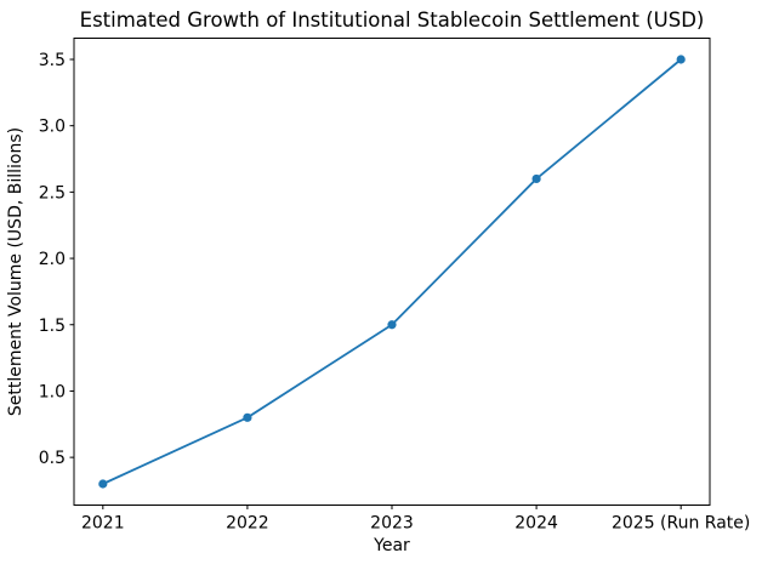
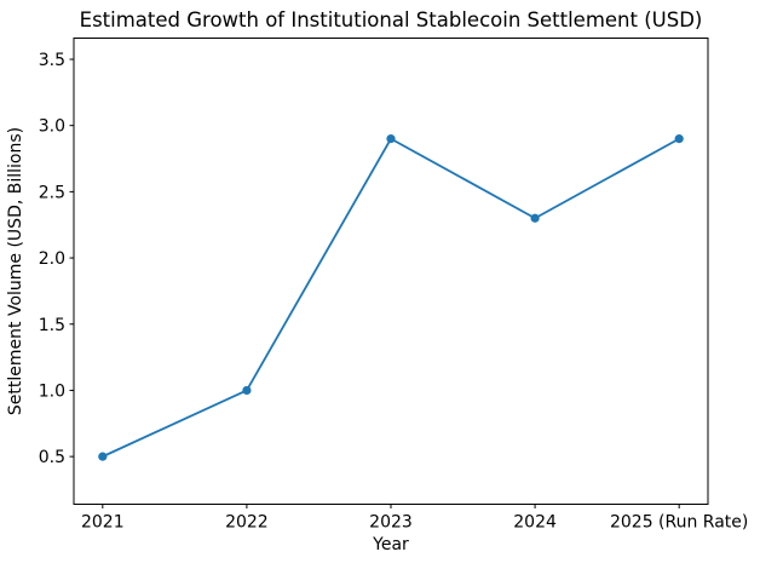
2021: 0.3 -> 0.5
2022: 0.8 -> 1.0
2023: 1.5 -> 2.9
2024: 2.6 -> 2.3
2025 (Run Rate): 3.5 -> 2.9
